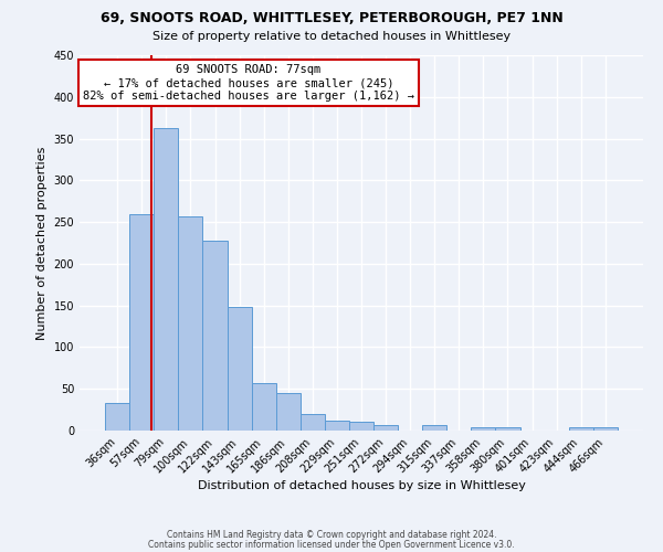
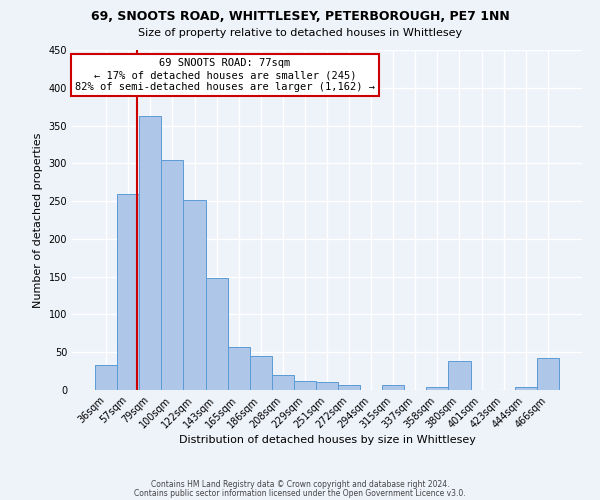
100sqm: 257 -> 304
122sqm: 228 -> 252
380sqm: 4 -> 38
466sqm: 4 -> 42
